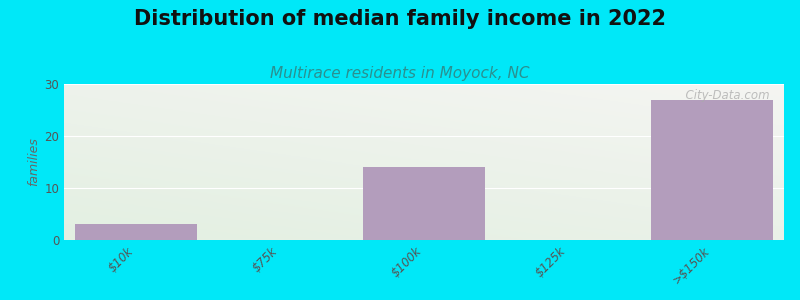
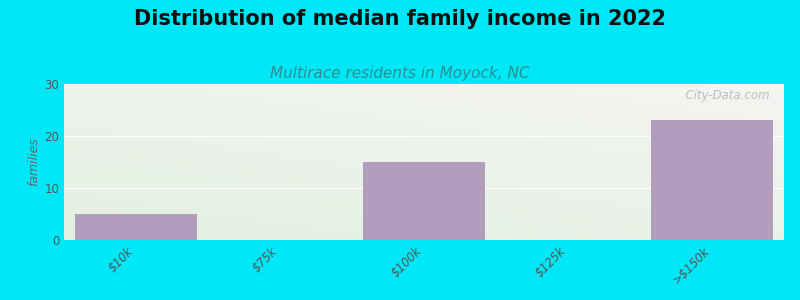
$10k: 3 -> 5
$100k: 14 -> 15
>$150k: 27 -> 23
